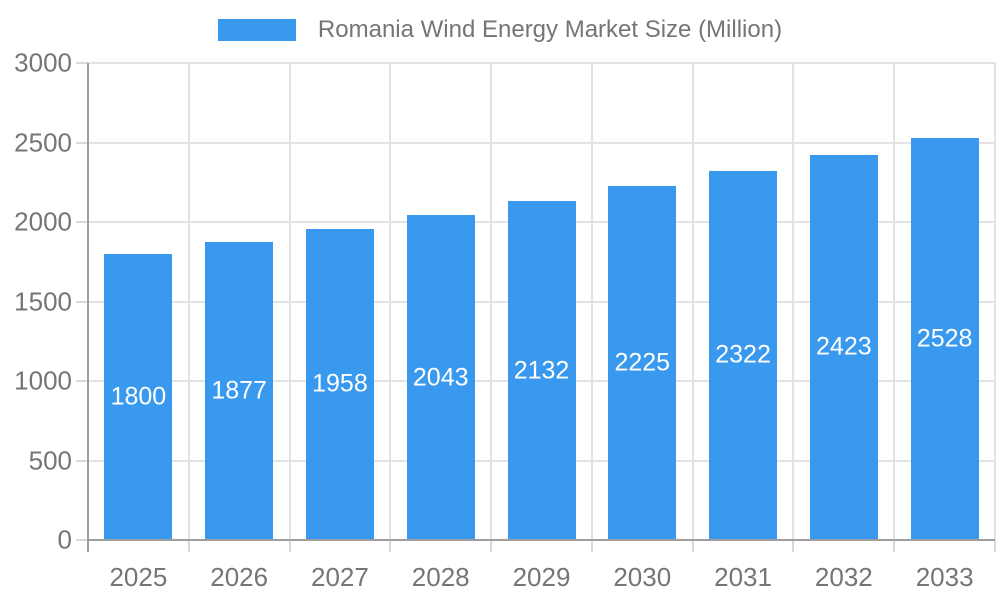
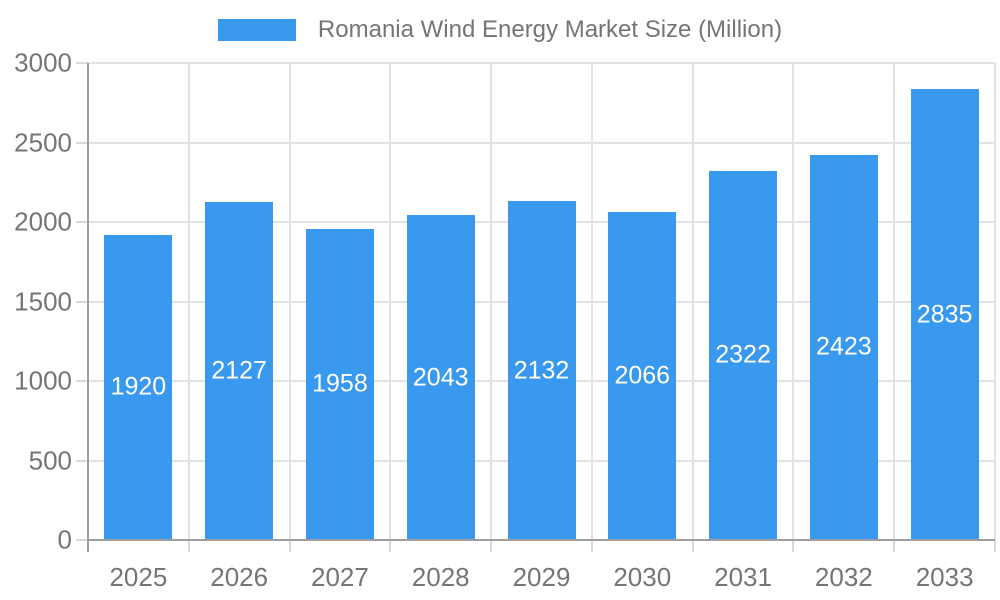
2025: 1800 -> 1920
2026: 1877 -> 2127
2030: 2225 -> 2066
2033: 2528 -> 2835
